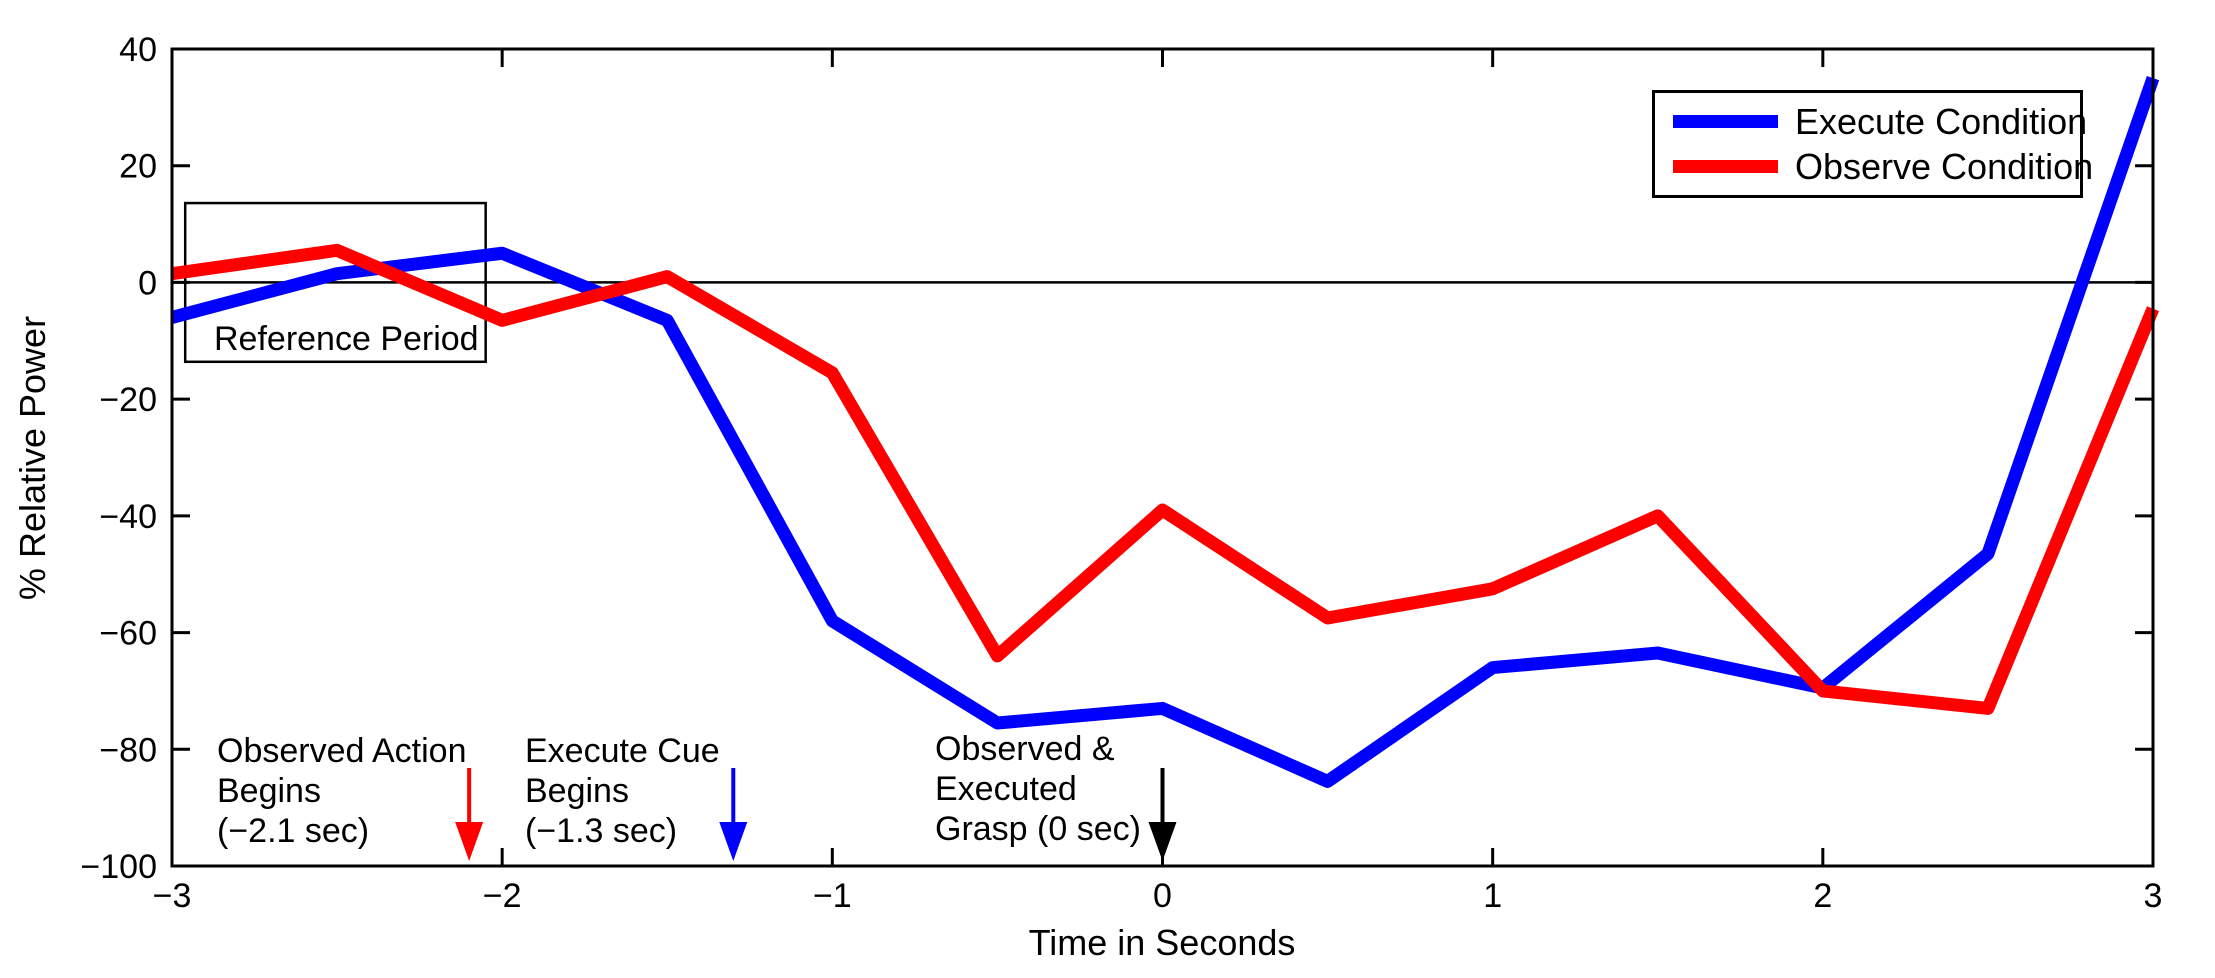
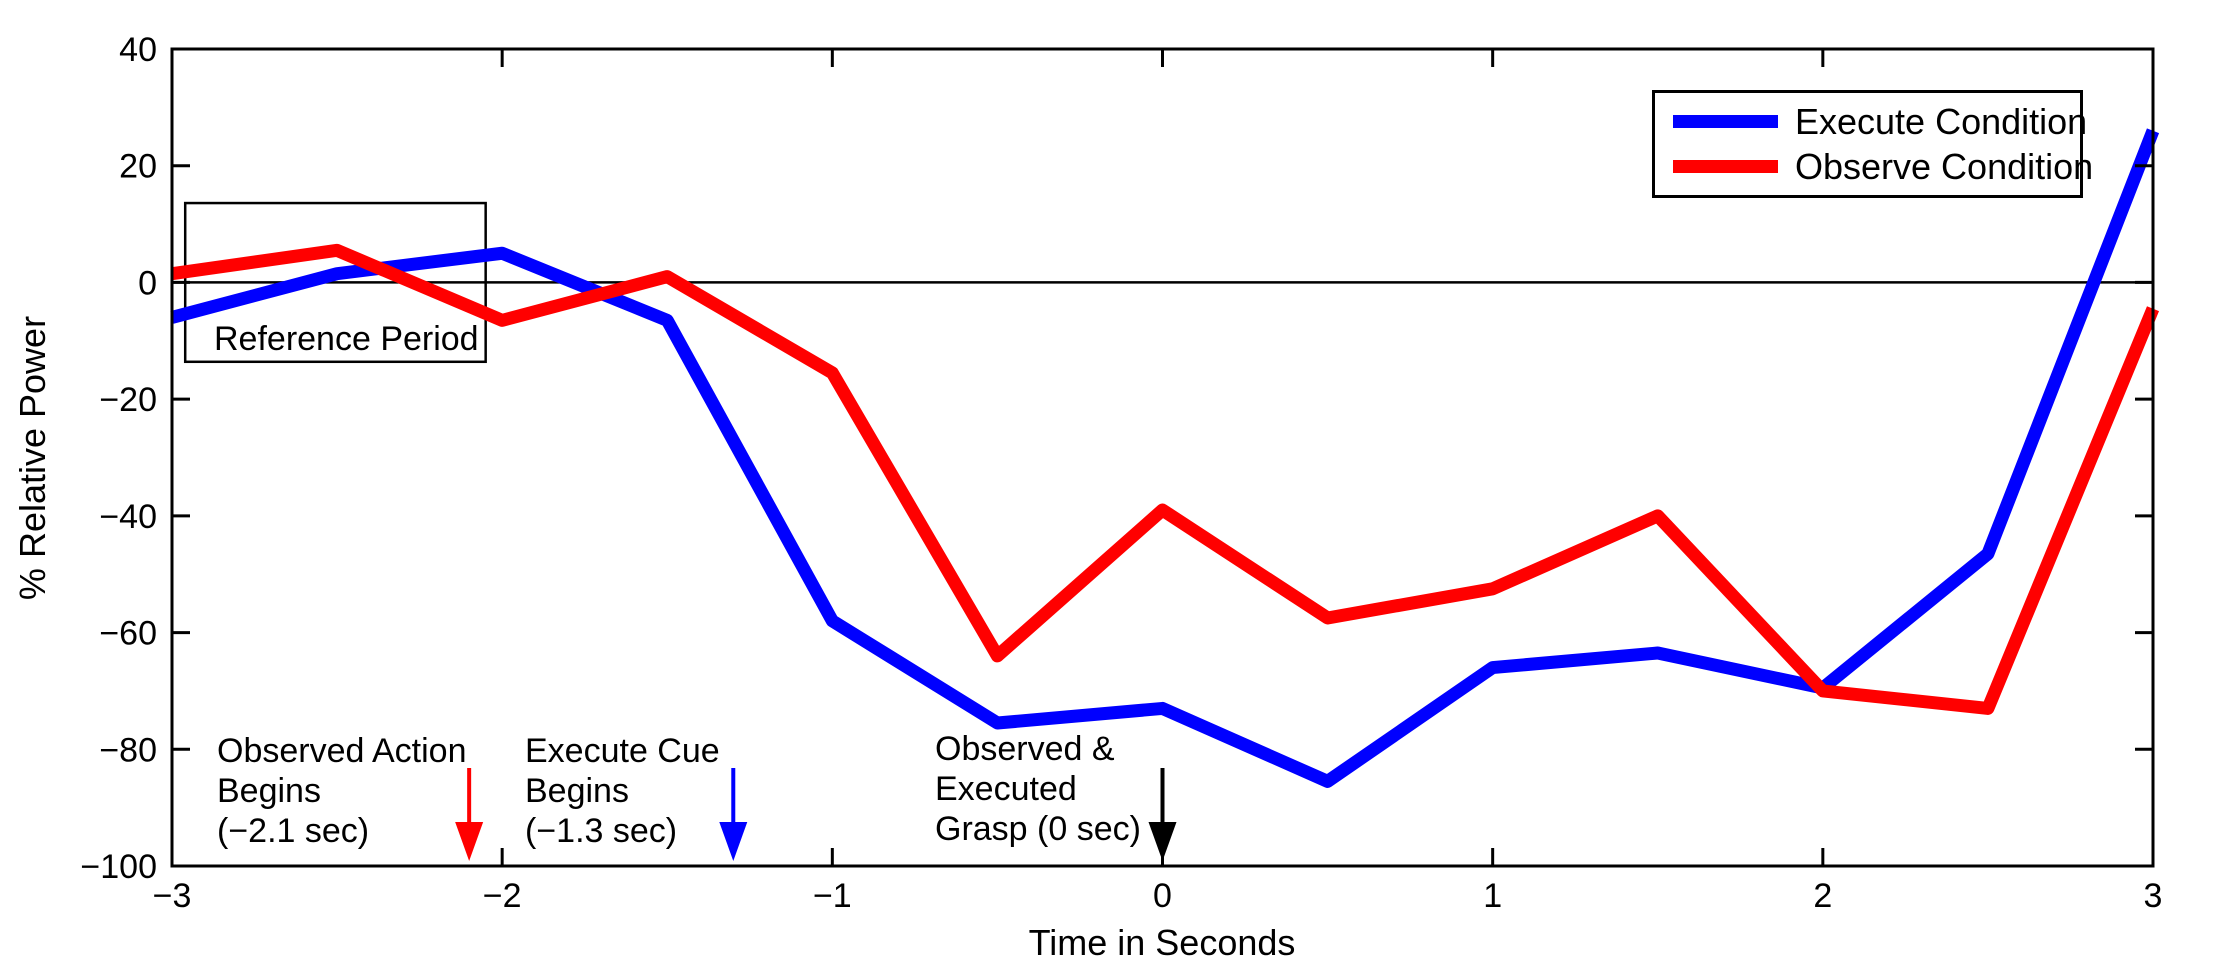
Execute Condition/3: 35 -> 26
